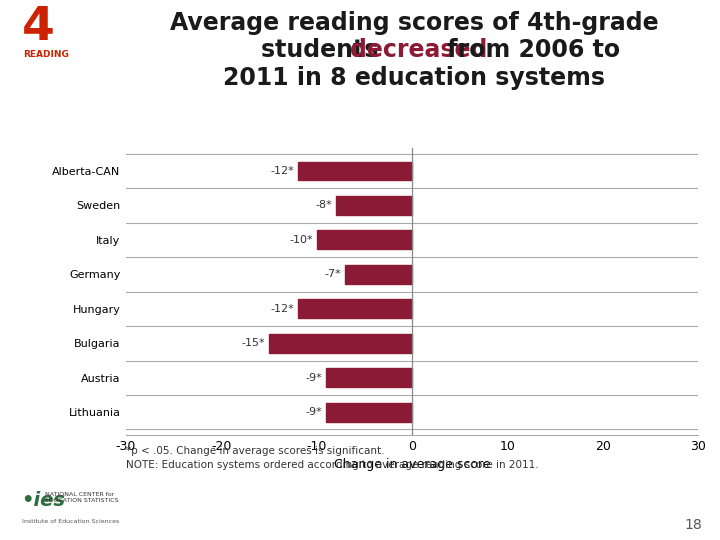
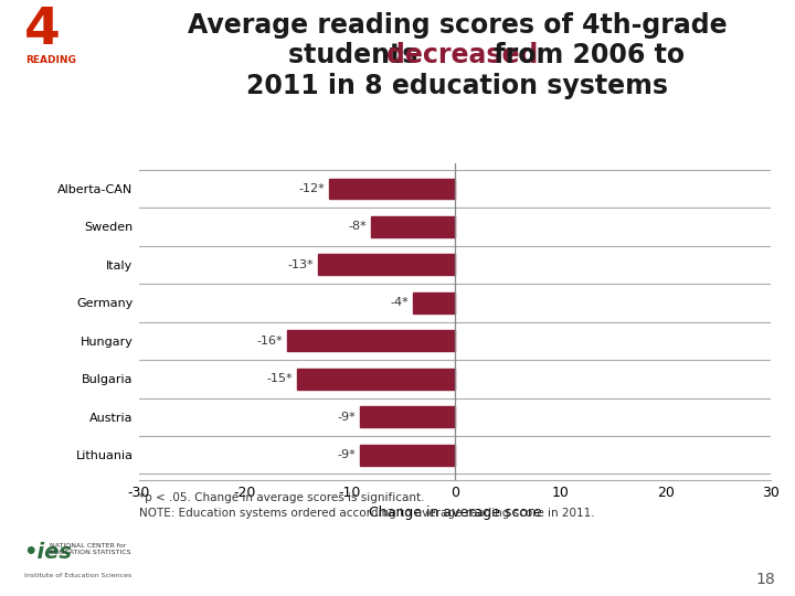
Italy: -10* -> -13*
Germany: -7* -> -4*
Hungary: -12* -> -16*
